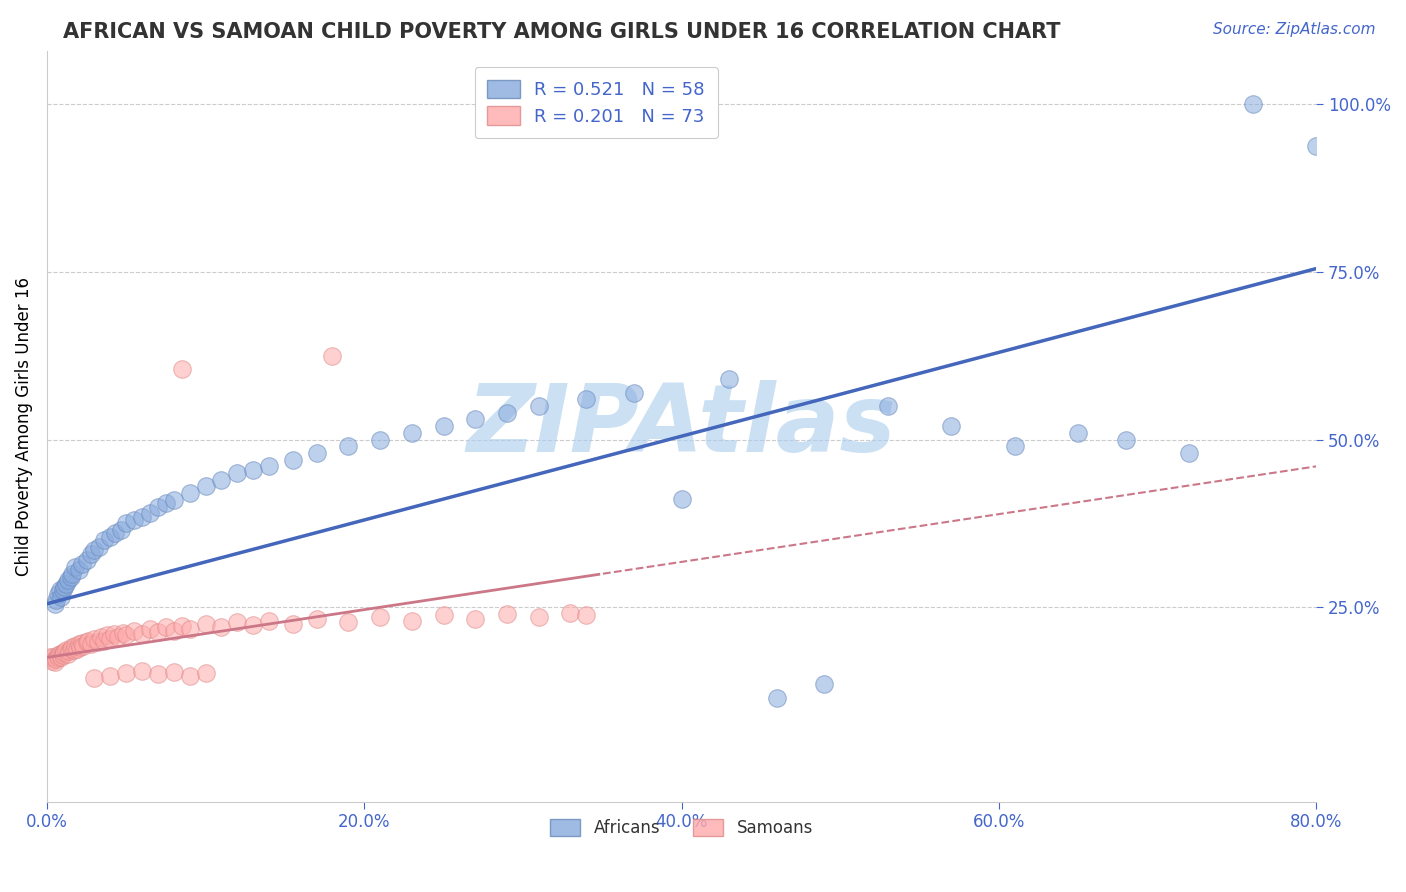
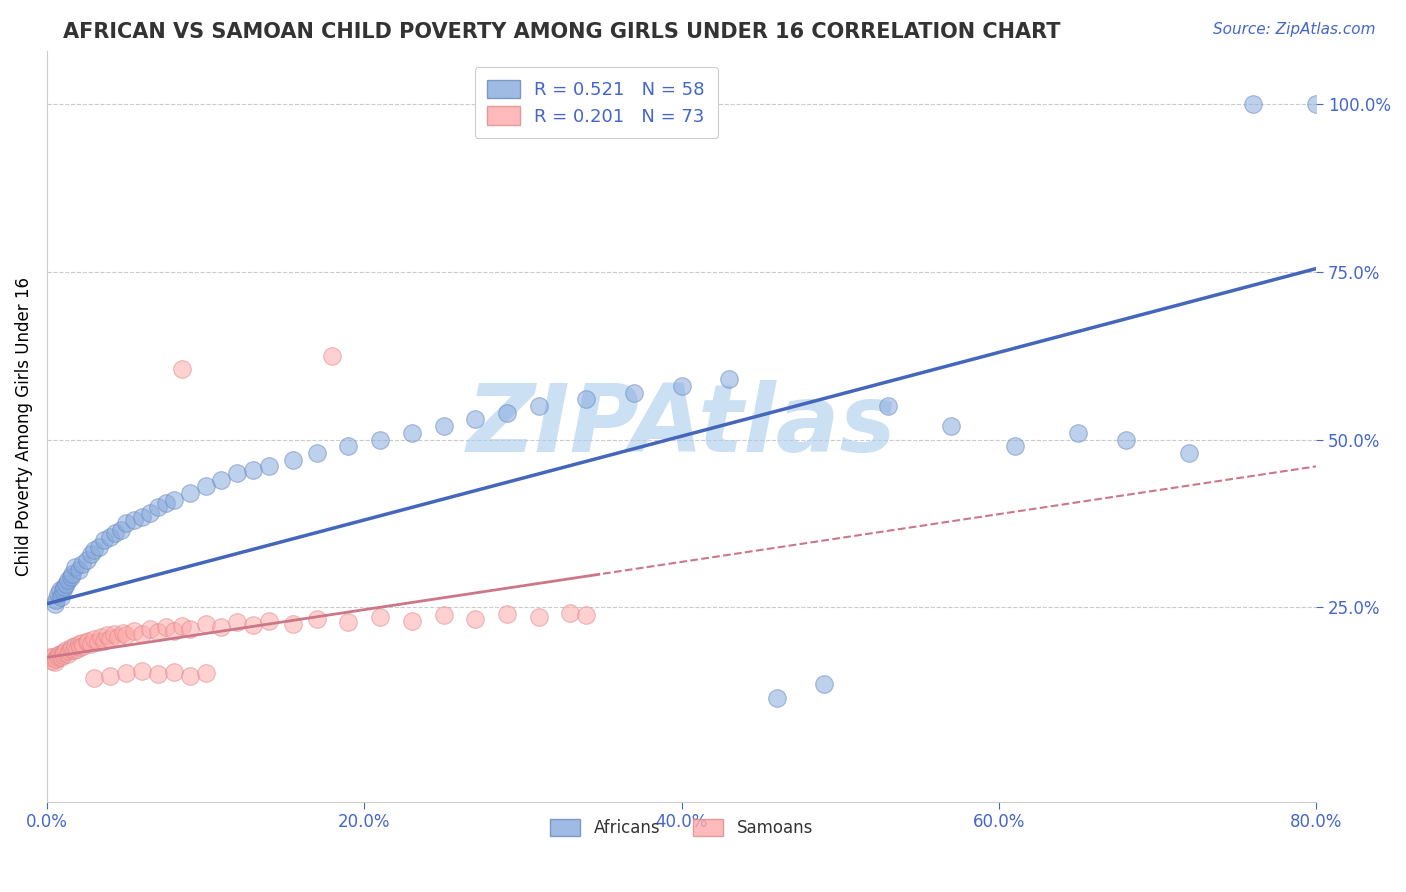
Africans/40.0%: 41.2% -> 58.0%
Africans/80.0%: 93.8% -> 100.0%
